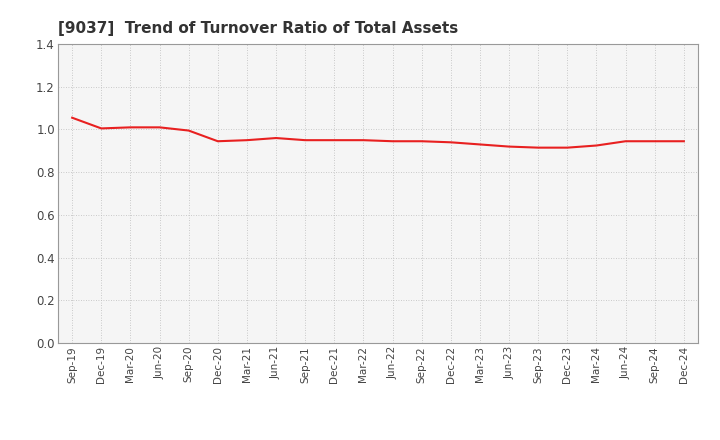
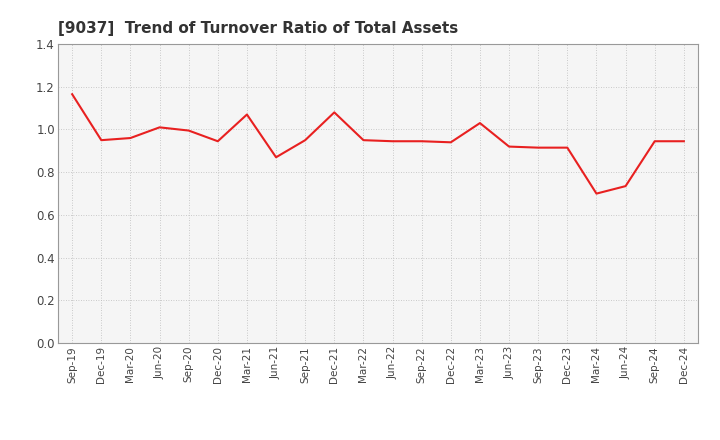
Sep-19: 1.055 -> 1.165
Dec-19: 1.005 -> 0.950
Mar-20: 1.010 -> 0.960
Mar-21: 0.950 -> 1.070
Jun-21: 0.960 -> 0.870
Dec-21: 0.950 -> 1.080
Mar-23: 0.930 -> 1.030
Mar-24: 0.925 -> 0.700
Jun-24: 0.945 -> 0.735
